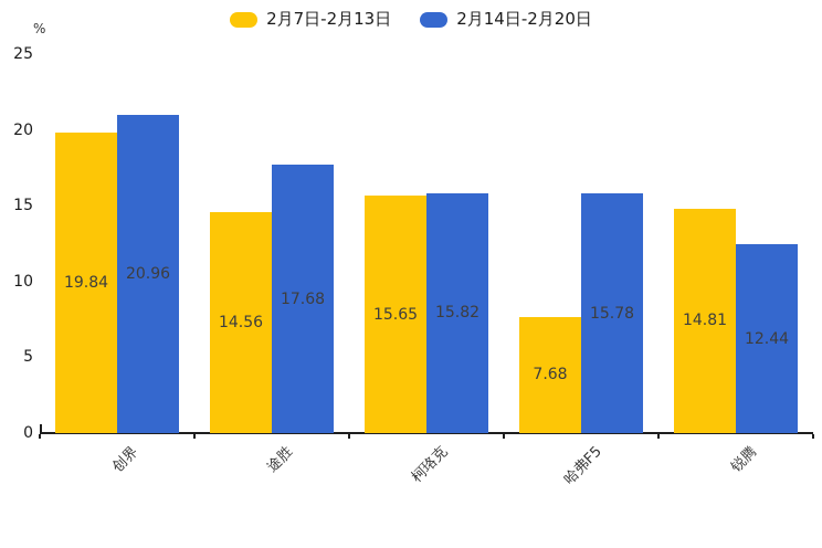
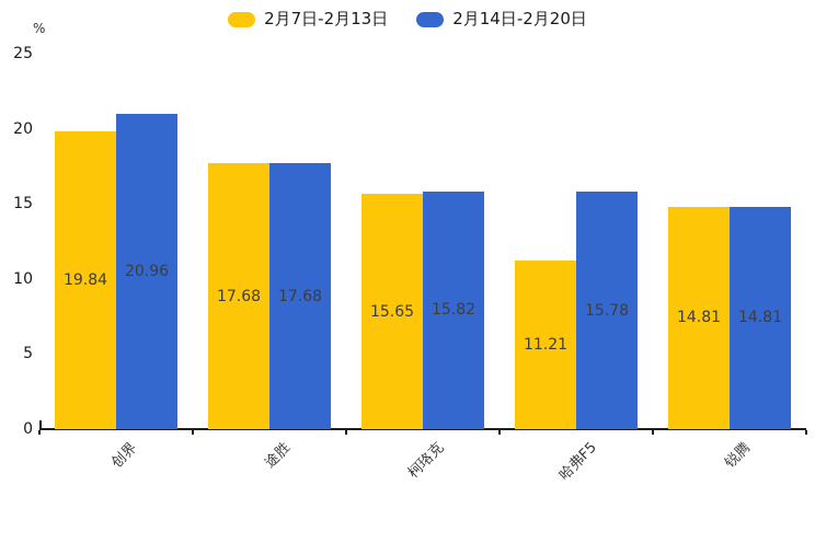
2月7日-2月13日/途胜: 14.56 -> 17.68
2月7日-2月13日/哈弗F5: 7.68 -> 11.21
2月14日-2月20日/锐腾: 12.44 -> 14.81
